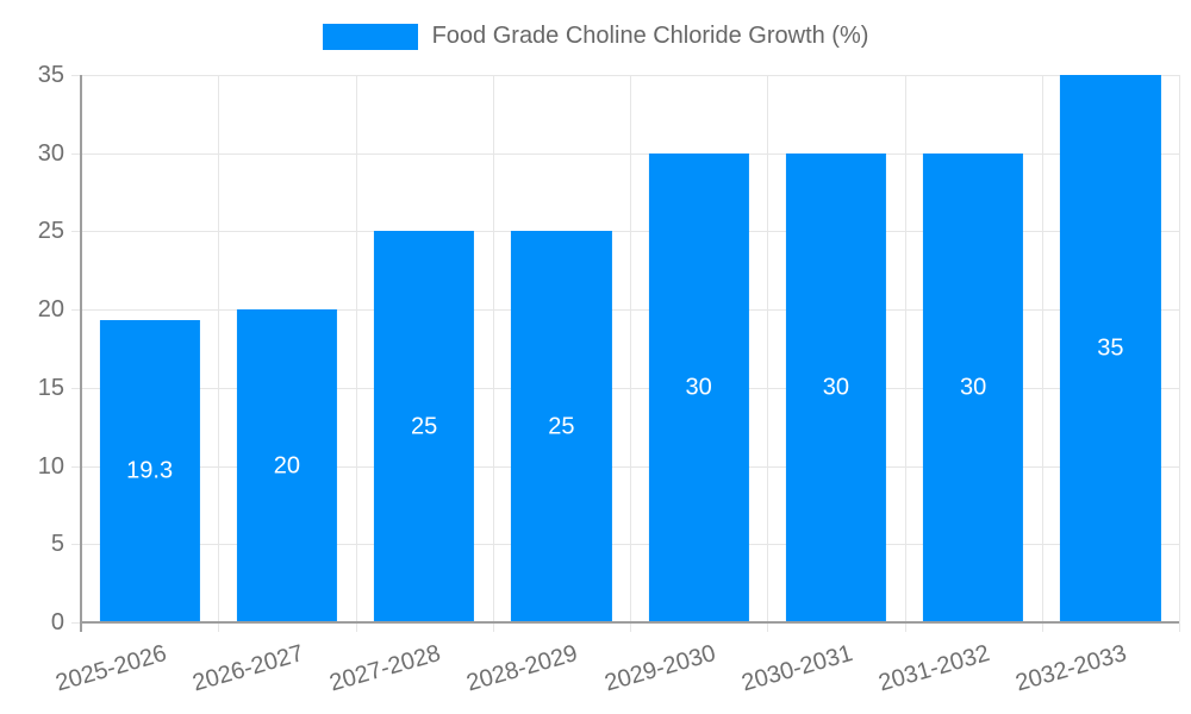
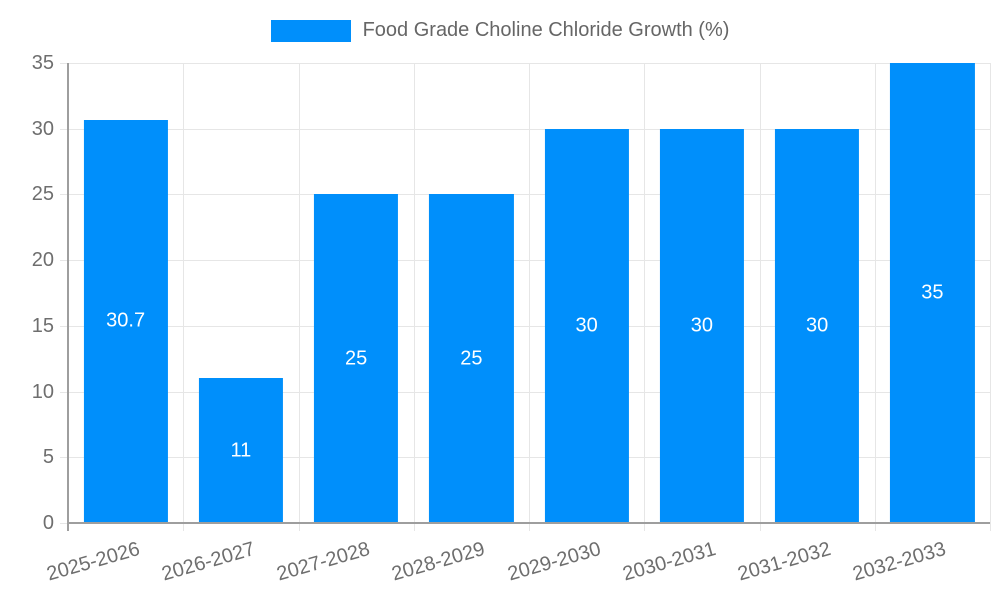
2025-2026: 19.3 -> 30.7
2026-2027: 20 -> 11
